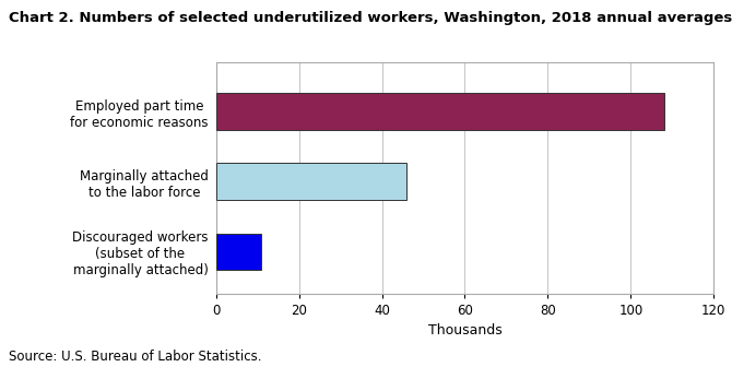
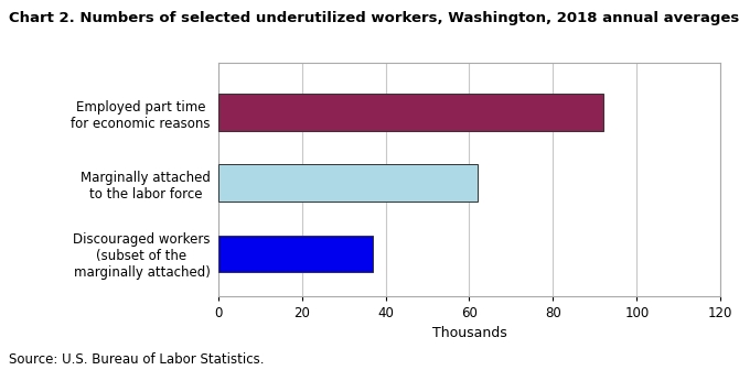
Employed part time for economic reasons: 108 -> 92
Marginally attached to the labor force: 46 -> 62
Discouraged workers (subset of the marginally attached): 11 -> 37
